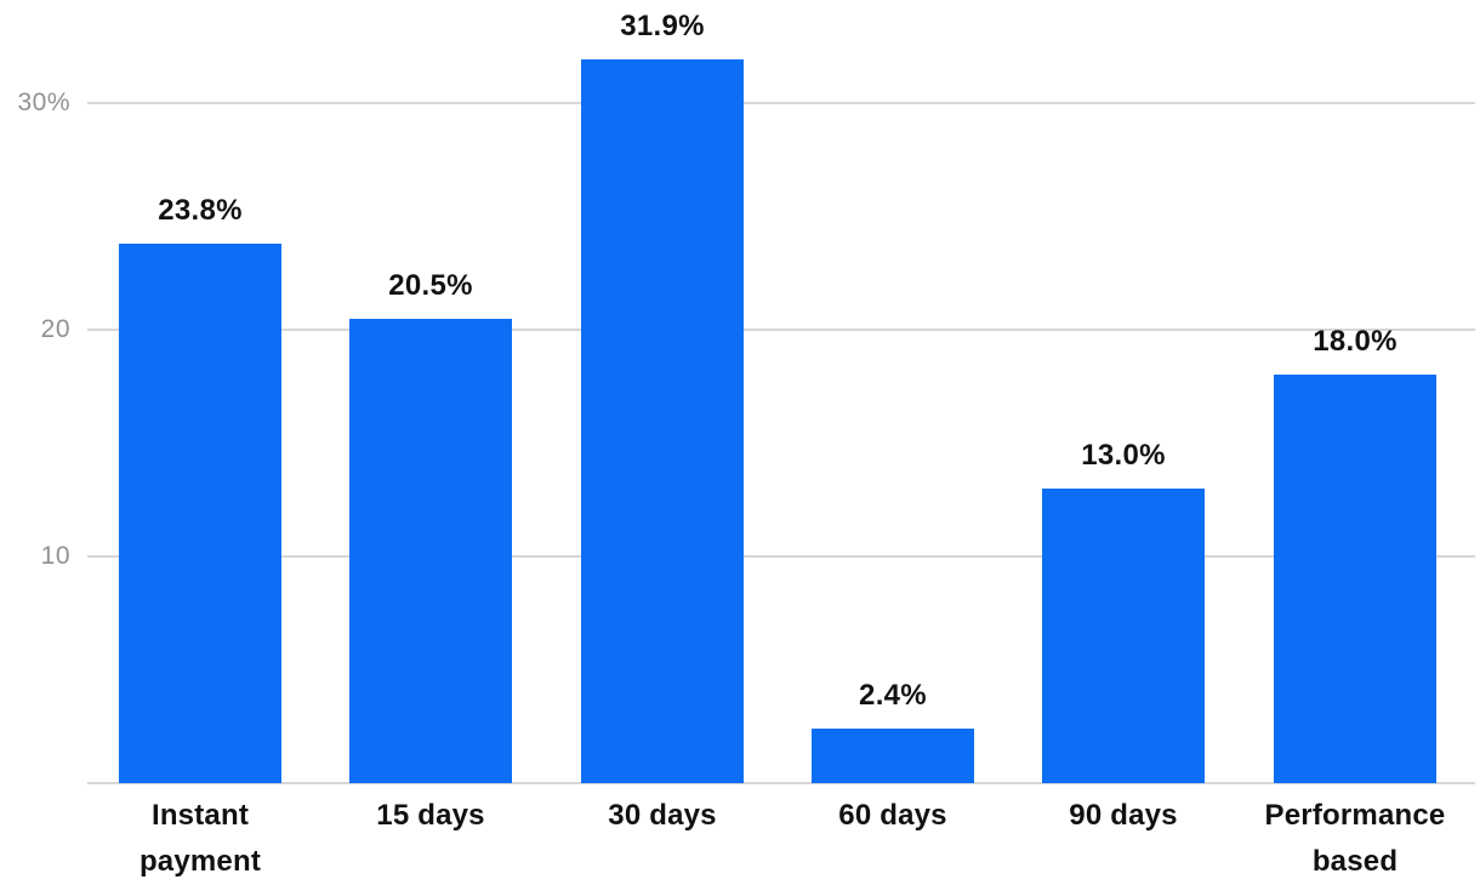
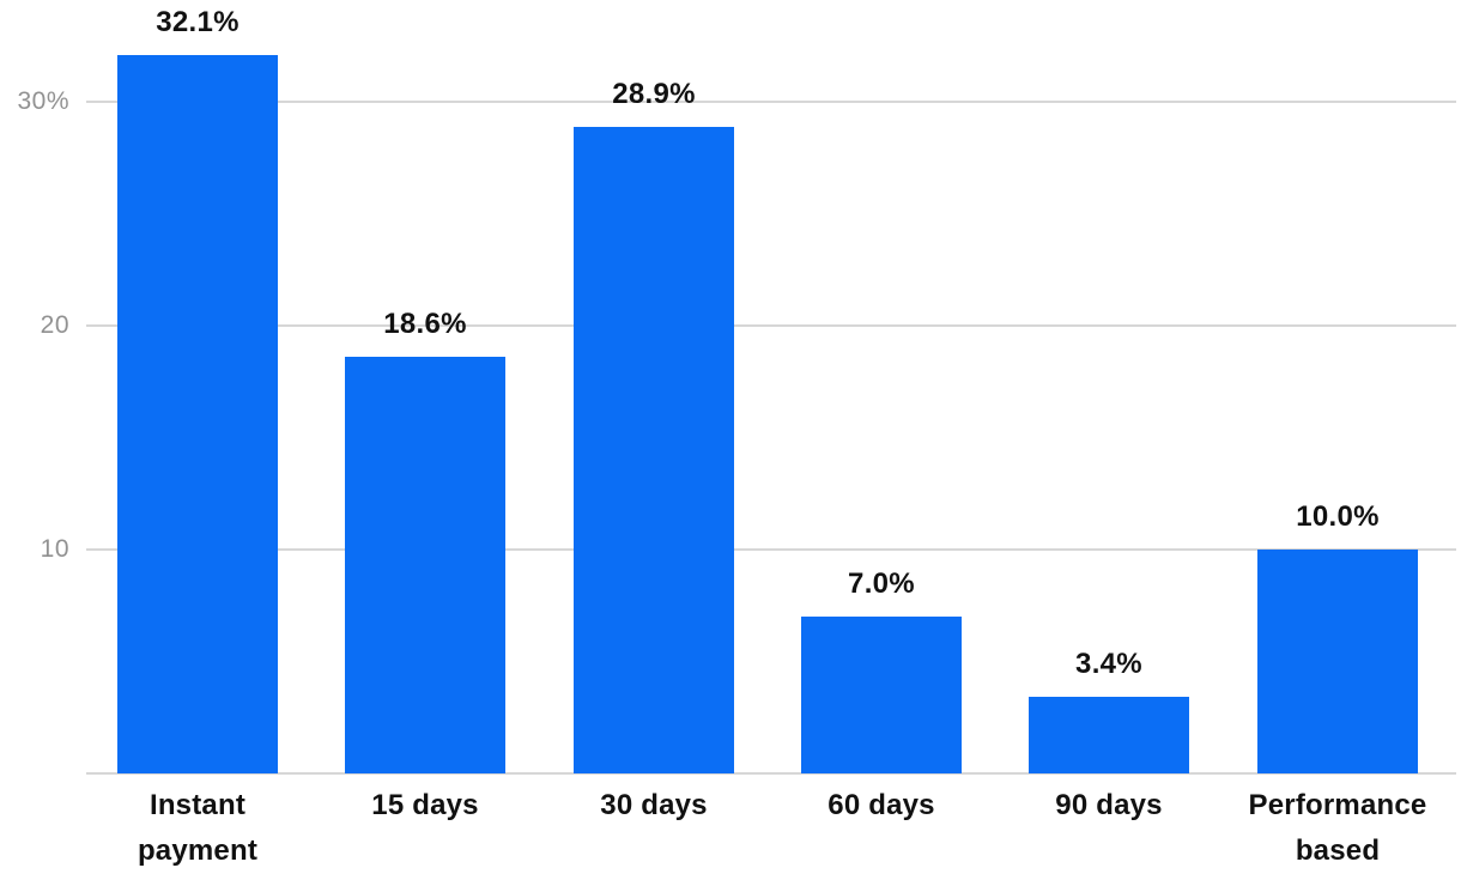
Instant payment: 23.8% -> 32.1%
15 days: 20.5% -> 18.6%
30 days: 31.9% -> 28.9%
60 days: 2.4% -> 7.0%
90 days: 13.0% -> 3.4%
Performance based: 18.0% -> 10.0%
